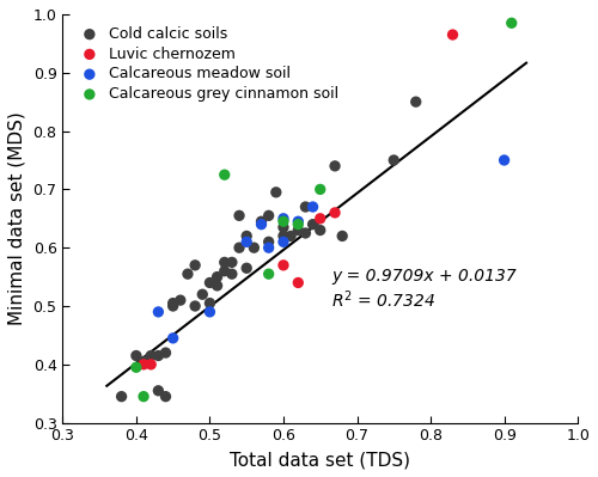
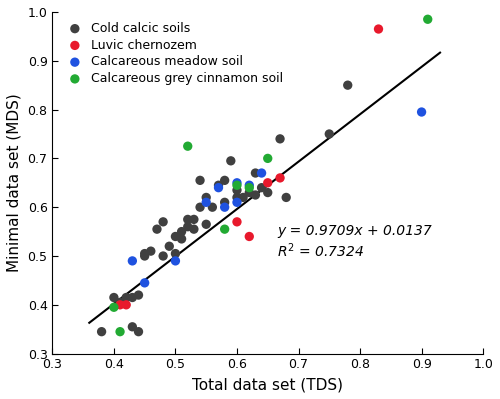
Calcareous meadow soil/0.9: 0.750 -> 0.795
